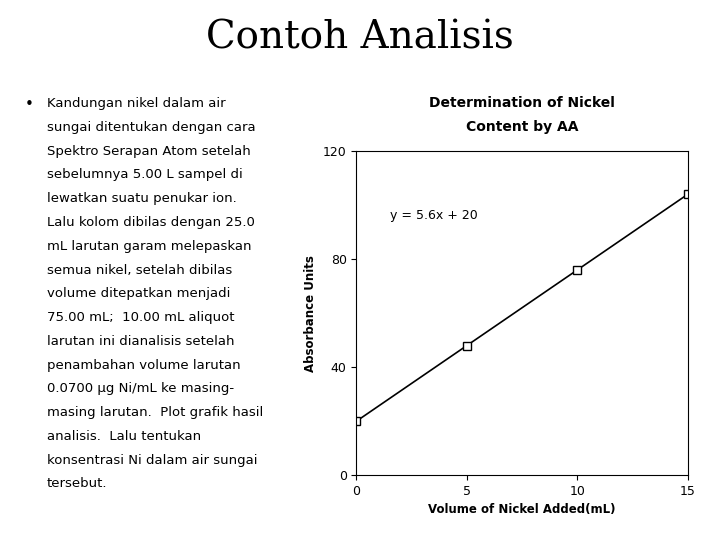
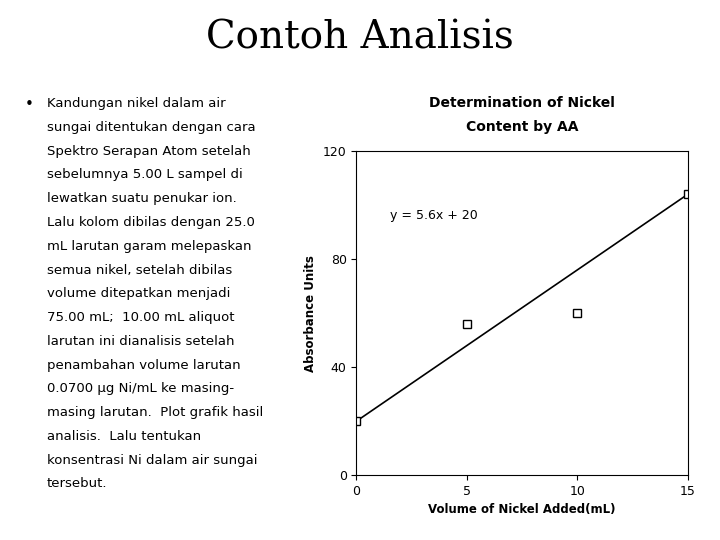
5: 48 -> 56
10: 76 -> 60
